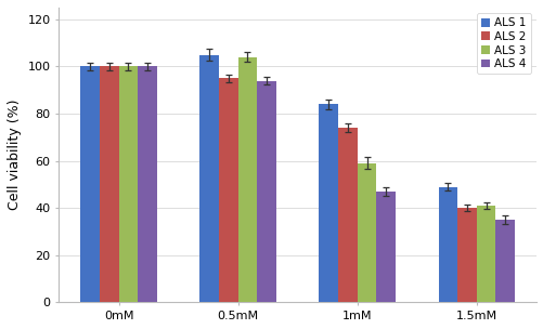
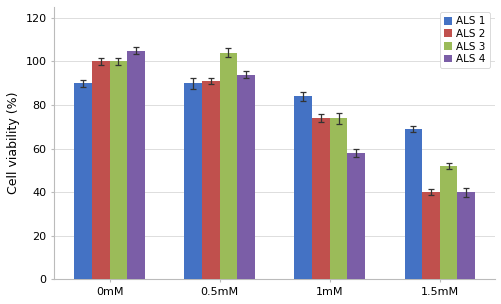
ALS 1/0mM: 100 -> 90
ALS 4/0mM: 100 -> 105
ALS 1/0.5mM: 105 -> 90
ALS 2/0.5mM: 95 -> 91
ALS 3/1mM: 59 -> 74
ALS 4/1mM: 47 -> 58
ALS 1/1.5mM: 49 -> 69
ALS 3/1.5mM: 41 -> 52
ALS 4/1.5mM: 35 -> 40
